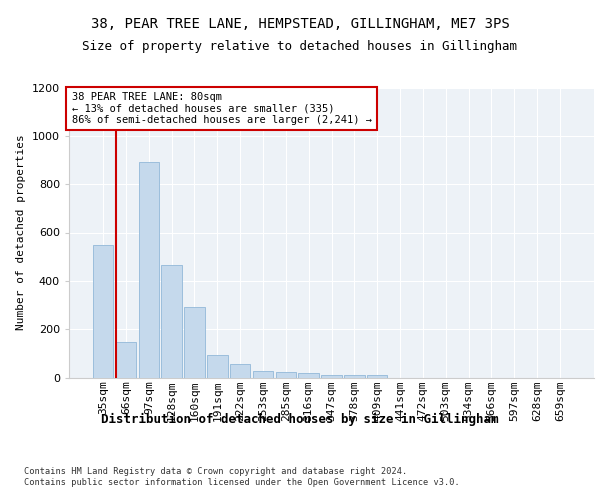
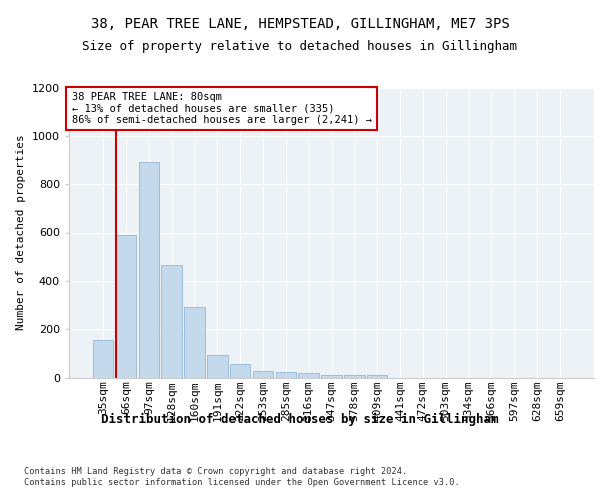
35sqm: 550 -> 155
66sqm: 145 -> 590
